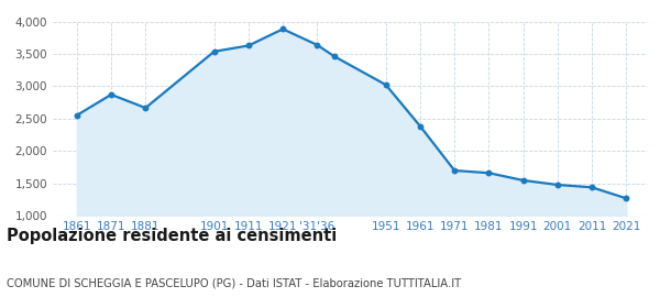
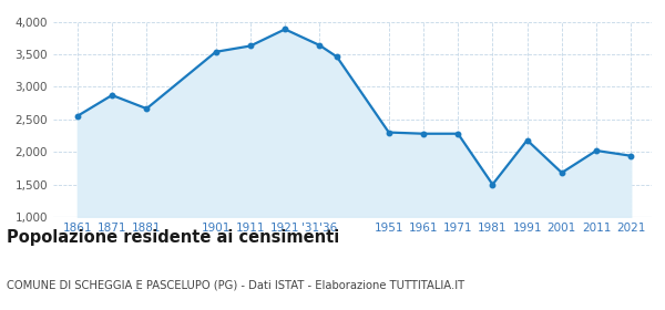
1951: 3,020 -> 2,300
1961: 2,380 -> 2,280
1971: 1,700 -> 2,280
1981: 1,660 -> 1,500
1991: 1,540 -> 2,180
2001: 1,480 -> 1,680
2011: 1,440 -> 2,020
2021: 1,270 -> 1,940
